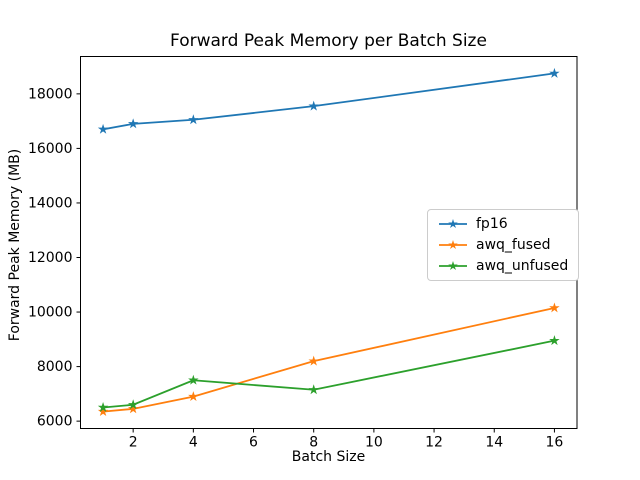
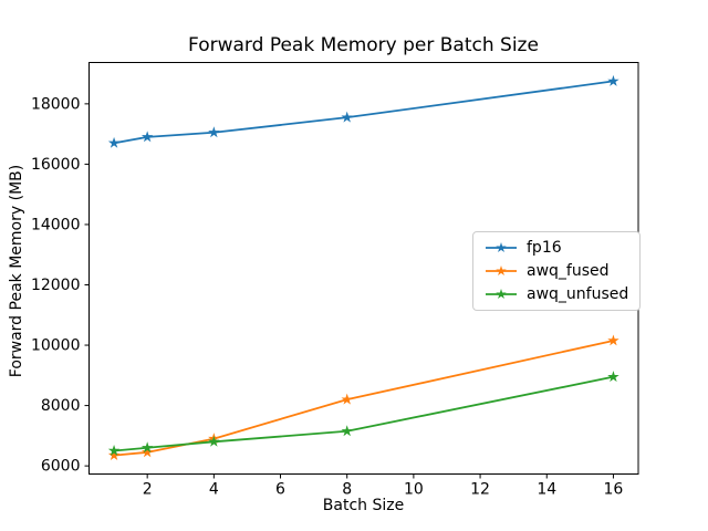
awq_unfused/4: 7500 -> 6800
